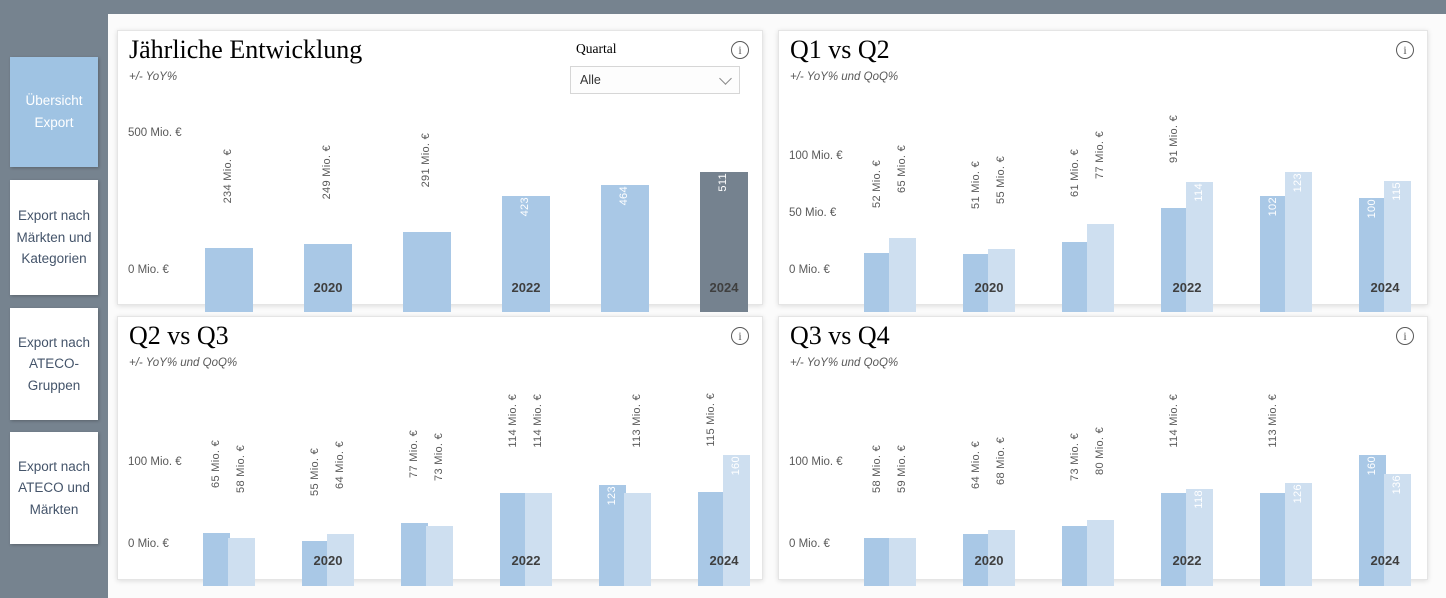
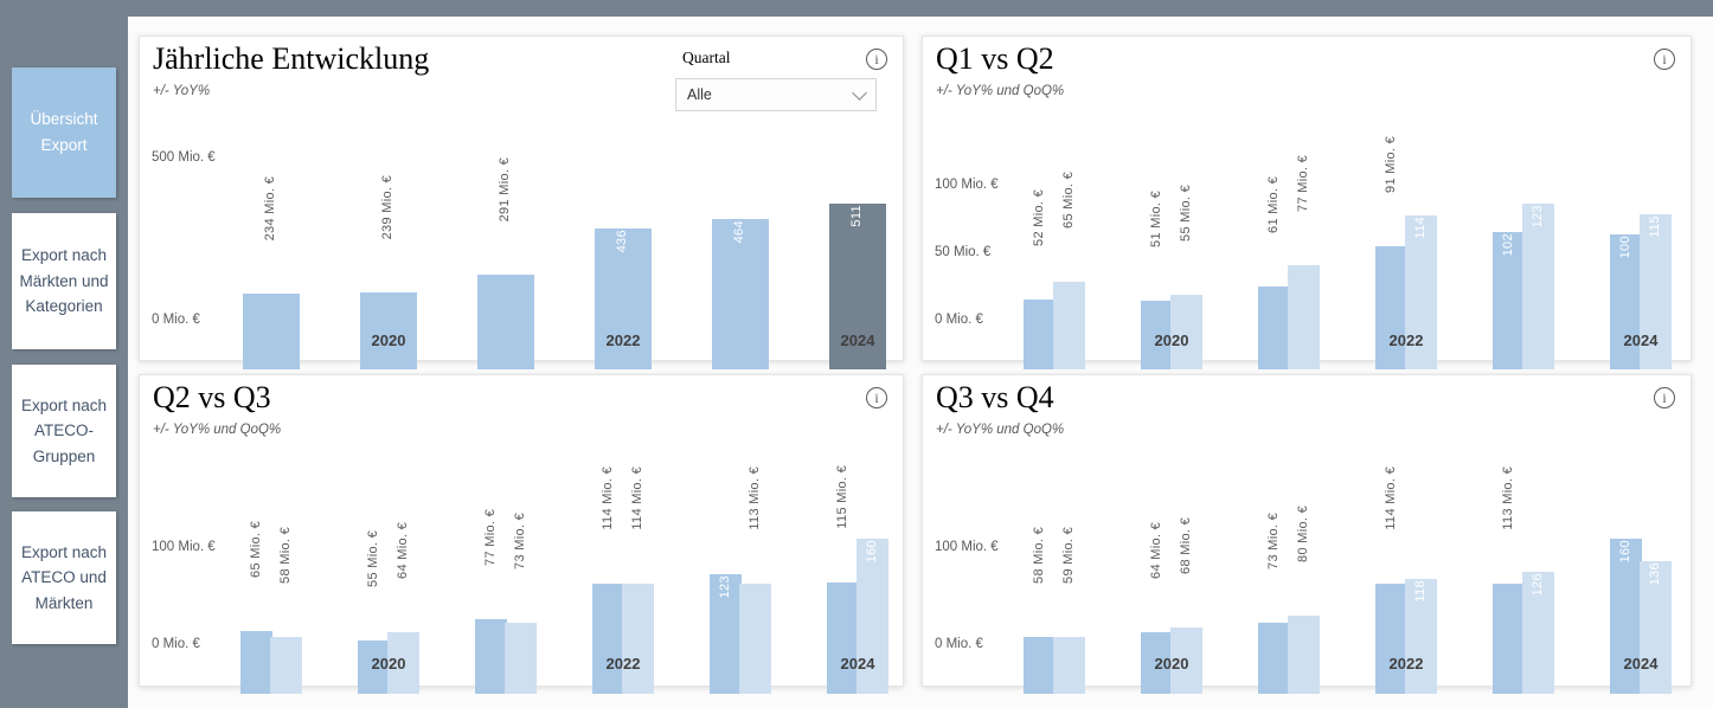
Jährliche Entwicklung/2020: 249 -> 239
Jährliche Entwicklung/2022: 423 -> 436
